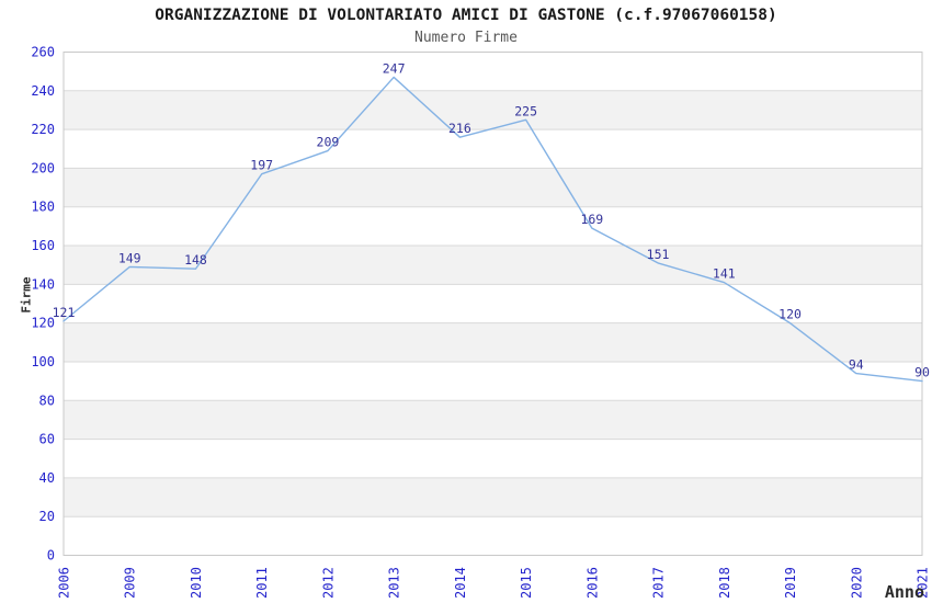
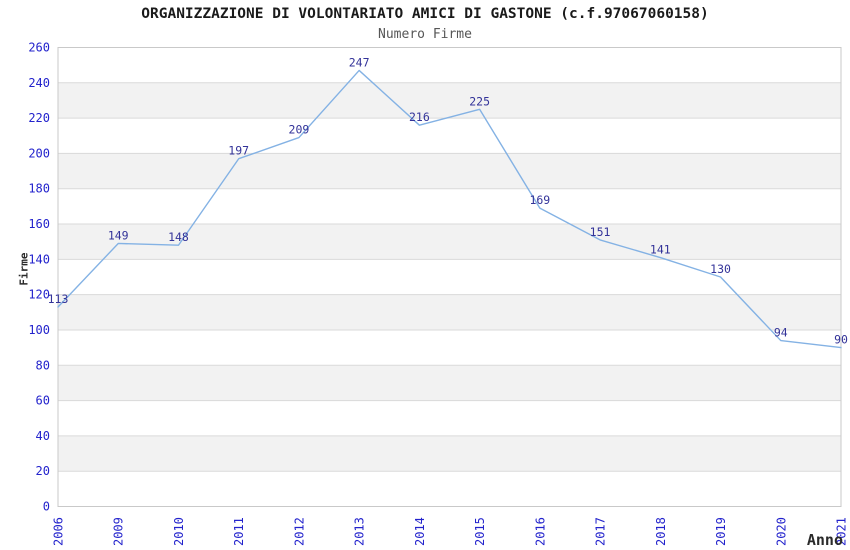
2006: 121 -> 113
2019: 120 -> 130
